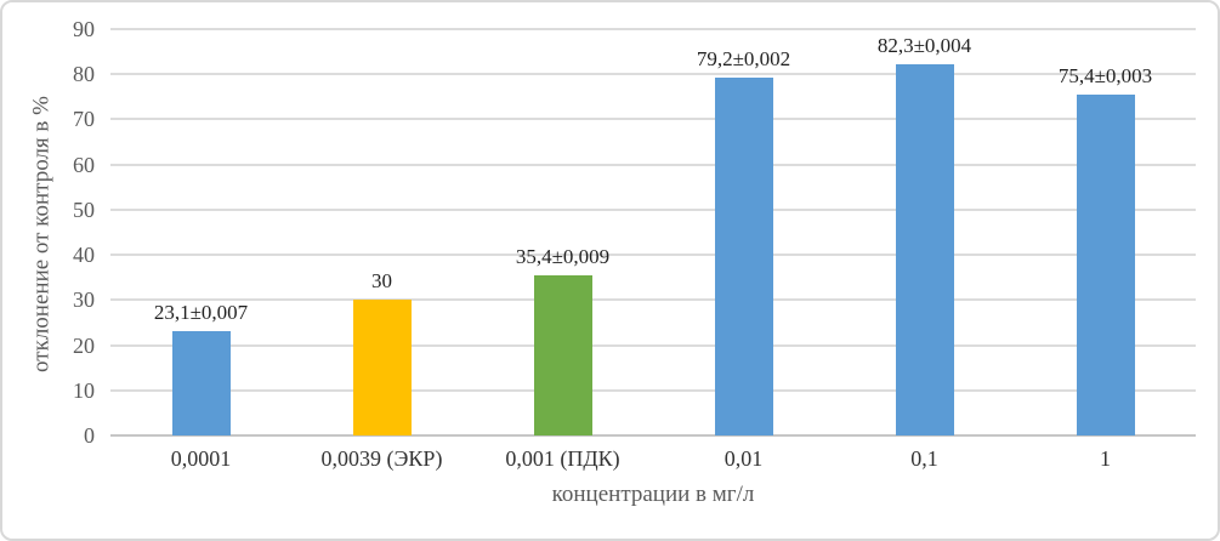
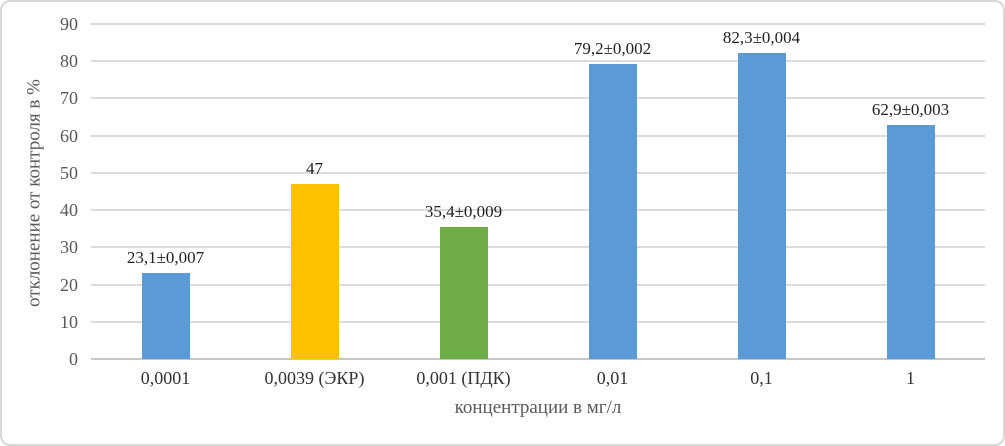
0,0039 (ЭКР): 30 -> 47
1: 75,4 -> 62,9
